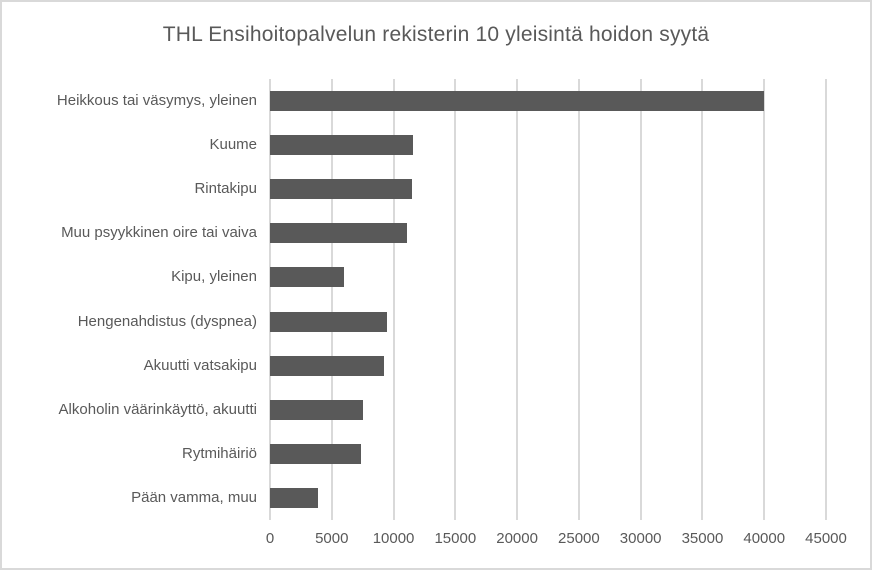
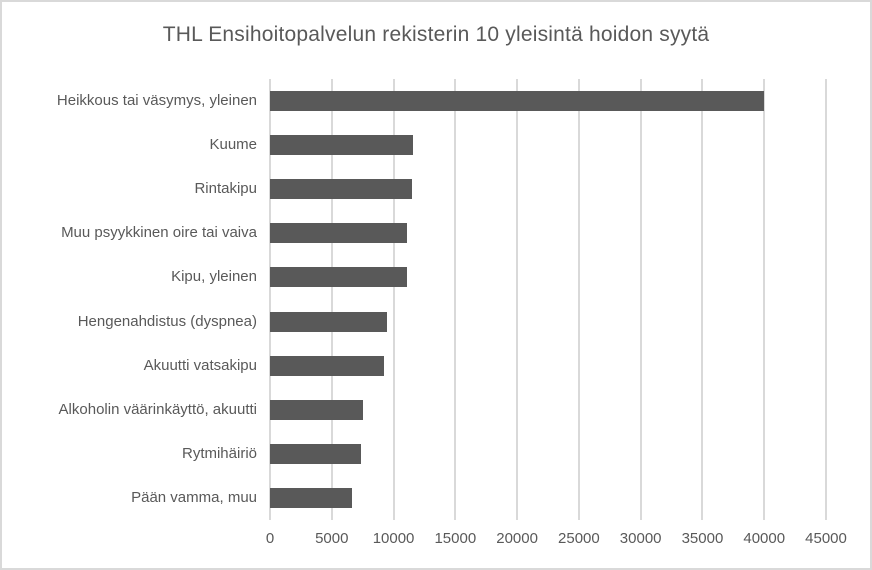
Kipu, yleinen: 6000 -> 11100
Pään vamma, muu: 3900 -> 6600
